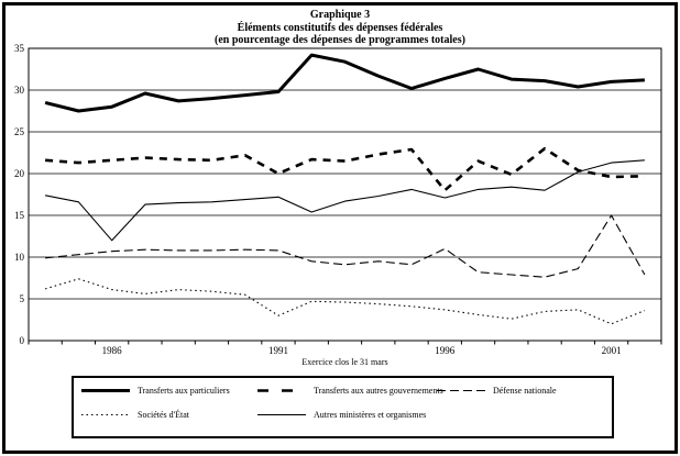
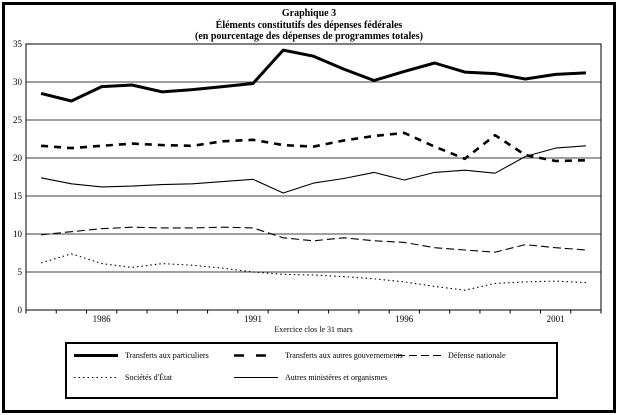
Transferts aux particuliers/1986: 28 -> 29
Autres ministères et organismes/1986: 12 -> 16
Transferts aux autres gouvernements/1991: 20 -> 22
Sociétés d'État/1991: 3 -> 5
Transferts aux autres gouvernements/1996: 18 -> 23
Défense nationale/1996: 11 -> 9
Défense nationale/2001: 15 -> 8
Sociétés d'État/2001: 2 -> 4
